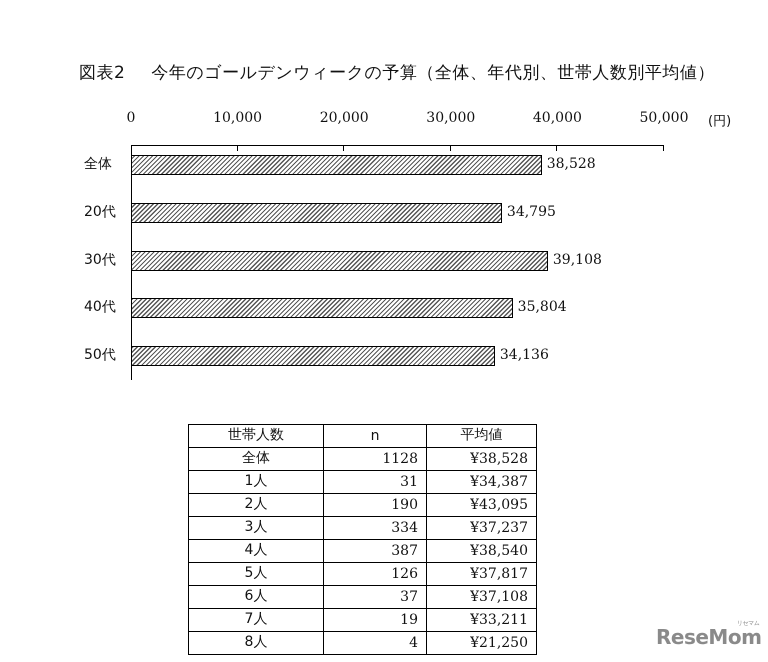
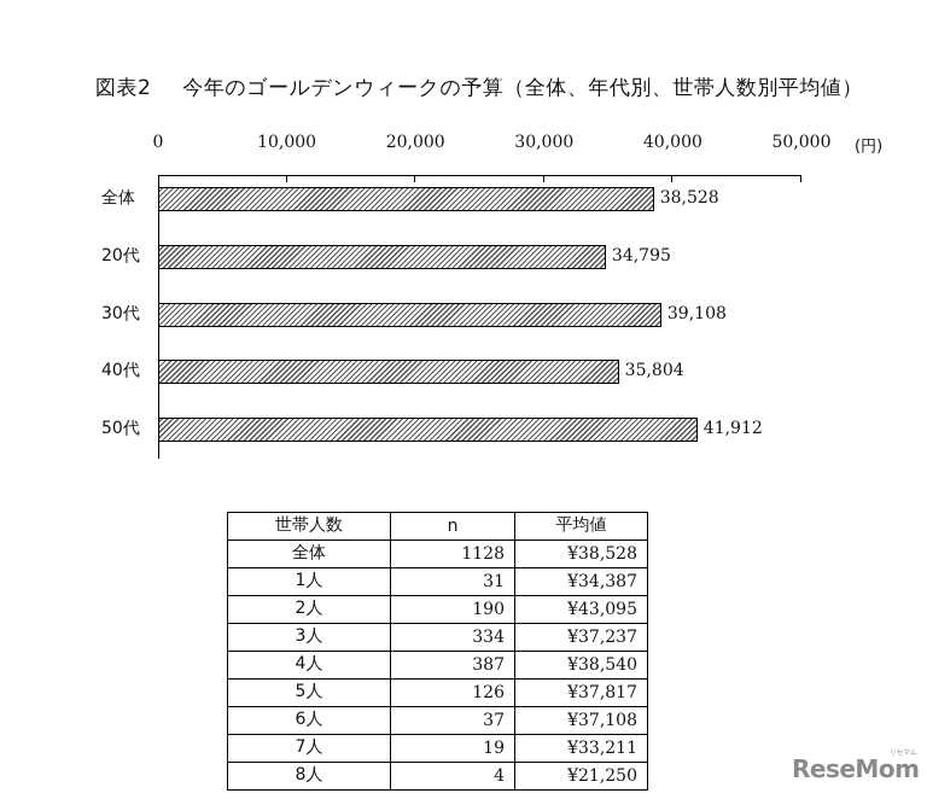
50代: 34,136 -> 41,912
